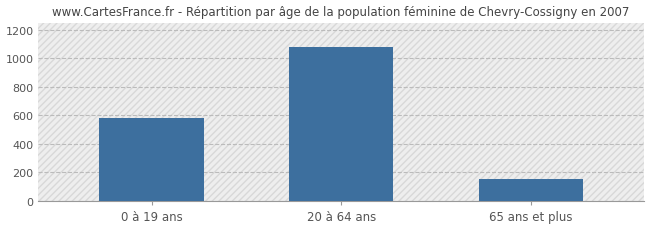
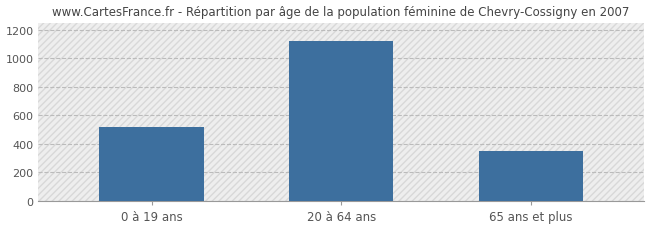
0 à 19 ans: 580 -> 520
20 à 64 ans: 1080 -> 1120
65 ans et plus: 150 -> 350
